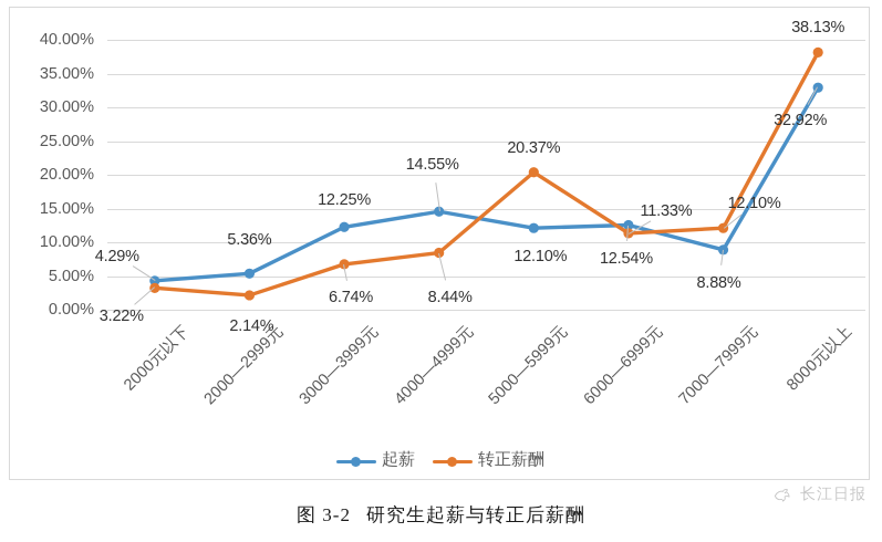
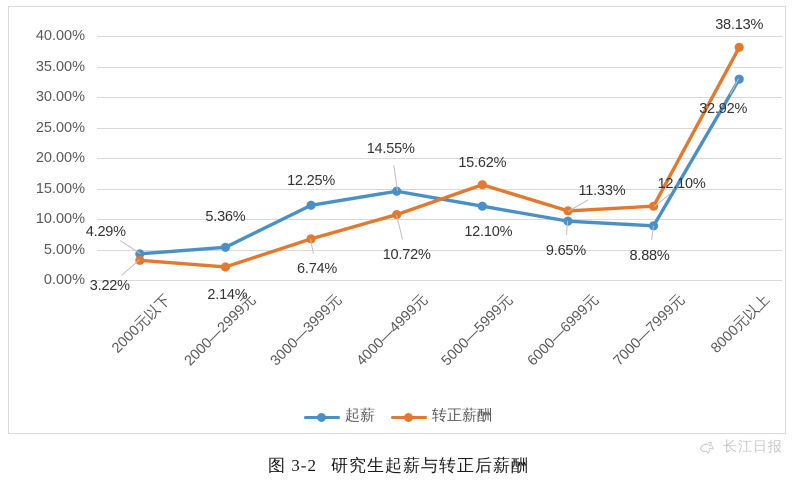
转正薪酬/4000—4999元: 8.44% -> 10.72%
转正薪酬/5000—5999元: 20.37% -> 15.62%
起薪/6000—6999元: 12.54% -> 9.65%
